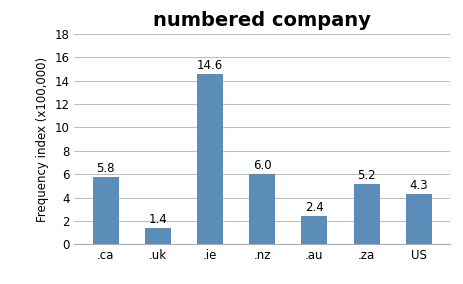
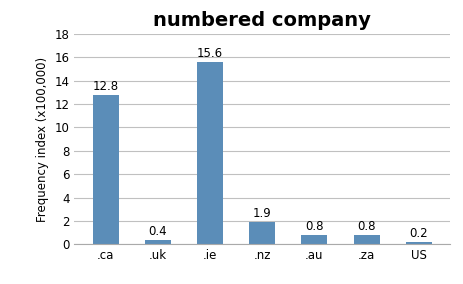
.ca: 5.8 -> 12.8
.uk: 1.4 -> 0.4
.ie: 14.6 -> 15.6
.nz: 6.0 -> 1.9
.au: 2.4 -> 0.8
.za: 5.2 -> 0.8
US: 4.3 -> 0.2
